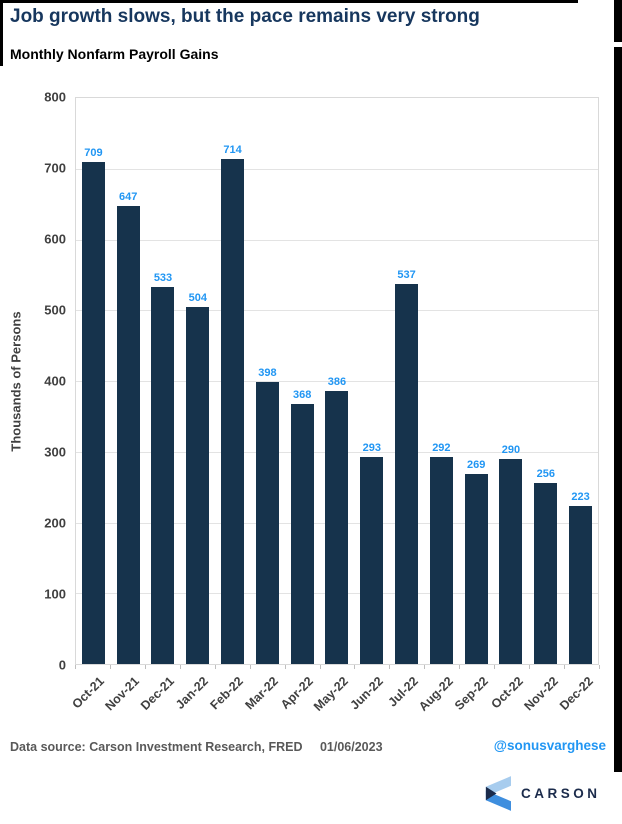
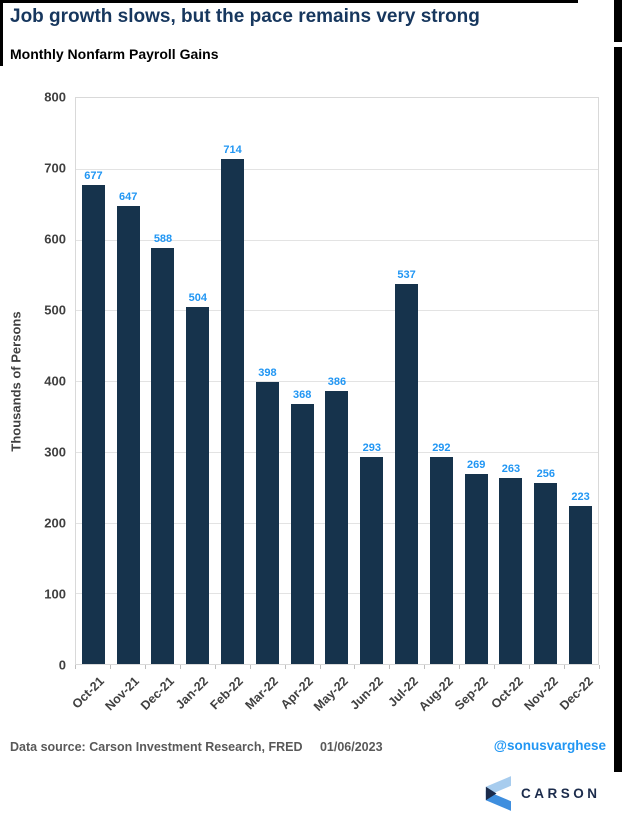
Oct-21: 709 -> 677
Dec-21: 533 -> 588
Oct-22: 290 -> 263
